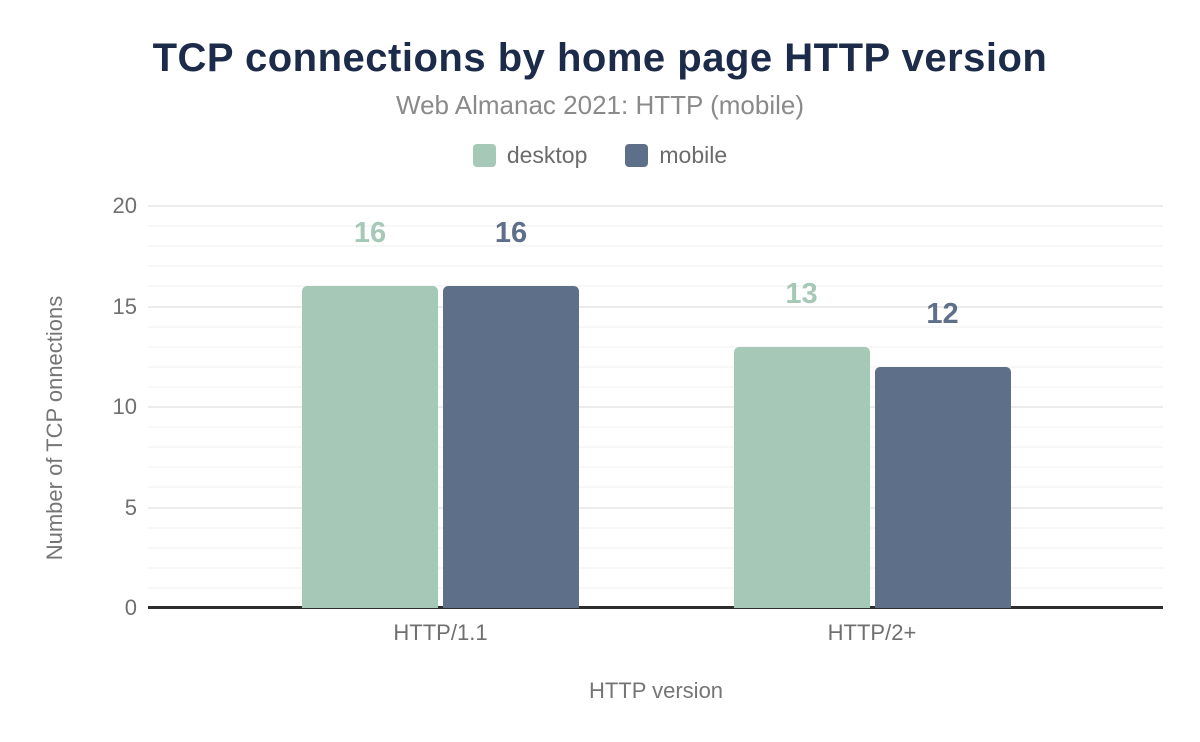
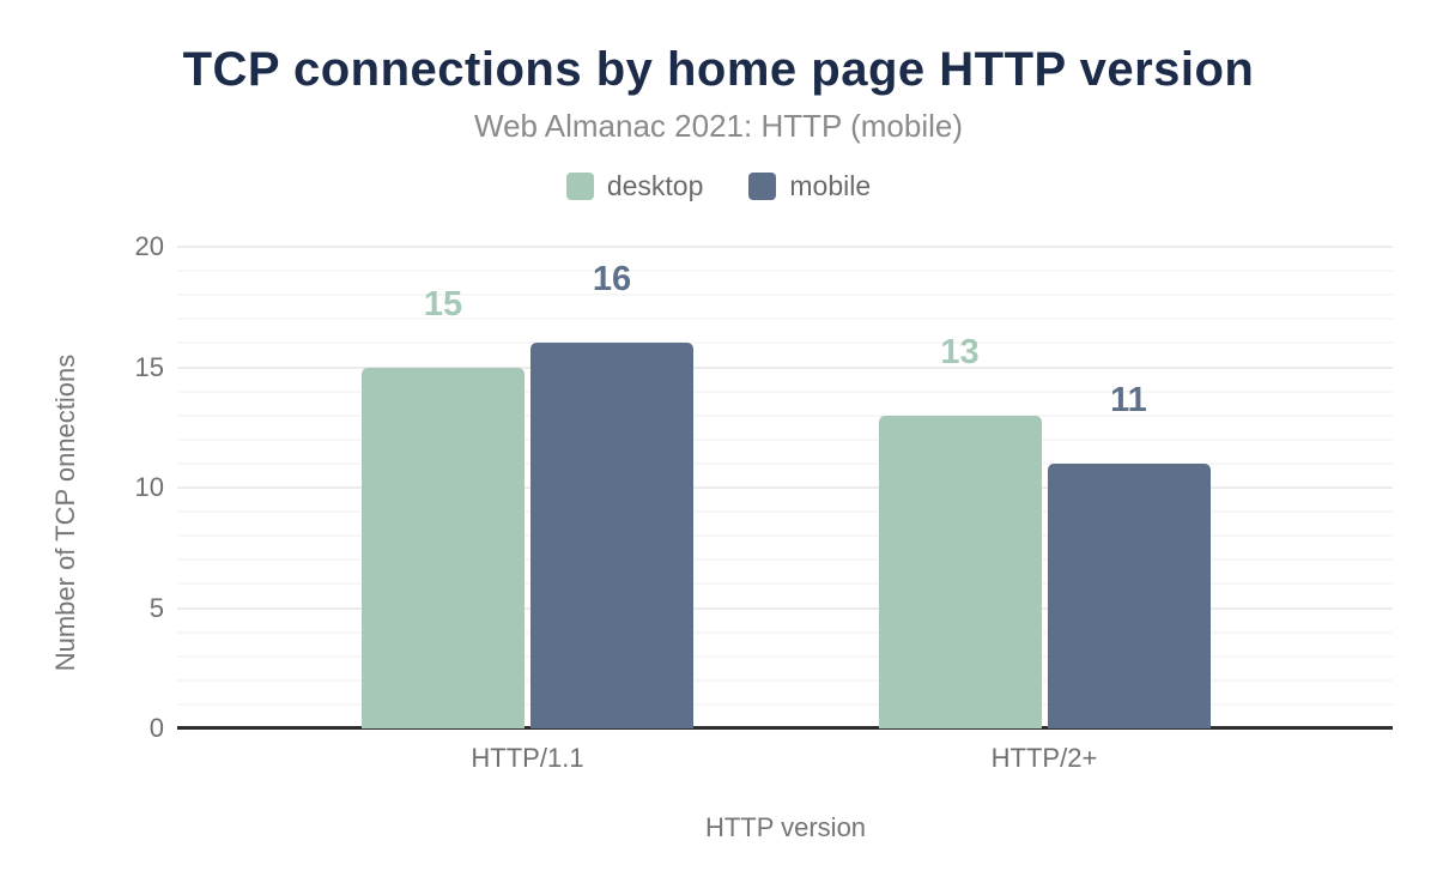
desktop/HTTP/1.1: 16 -> 15
mobile/HTTP/2+: 12 -> 11
